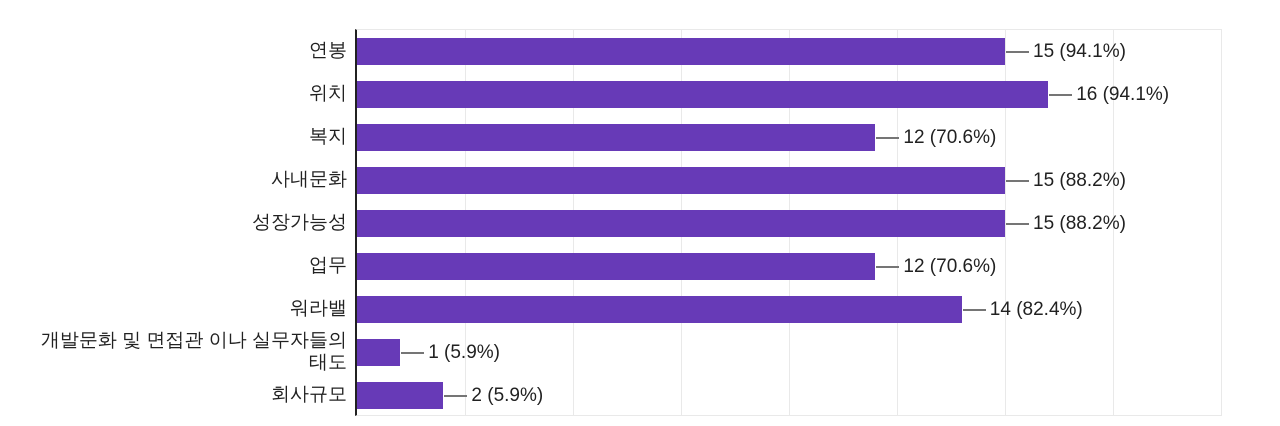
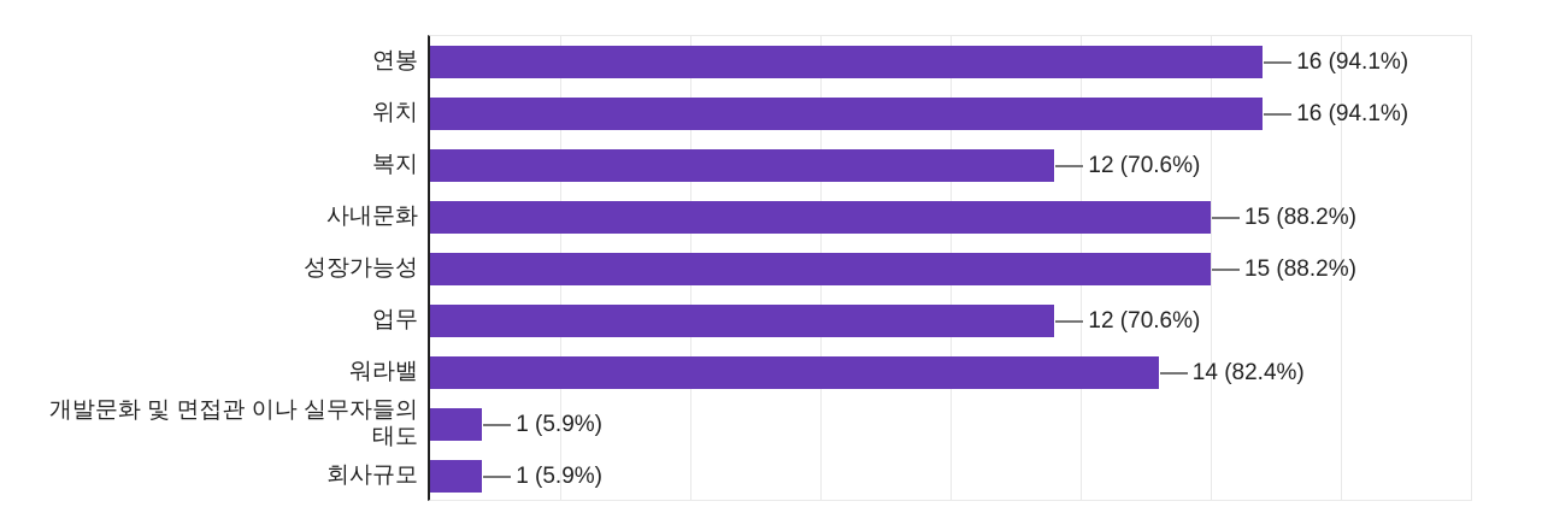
연봉: 15 -> 16
회사규모: 2 -> 1
